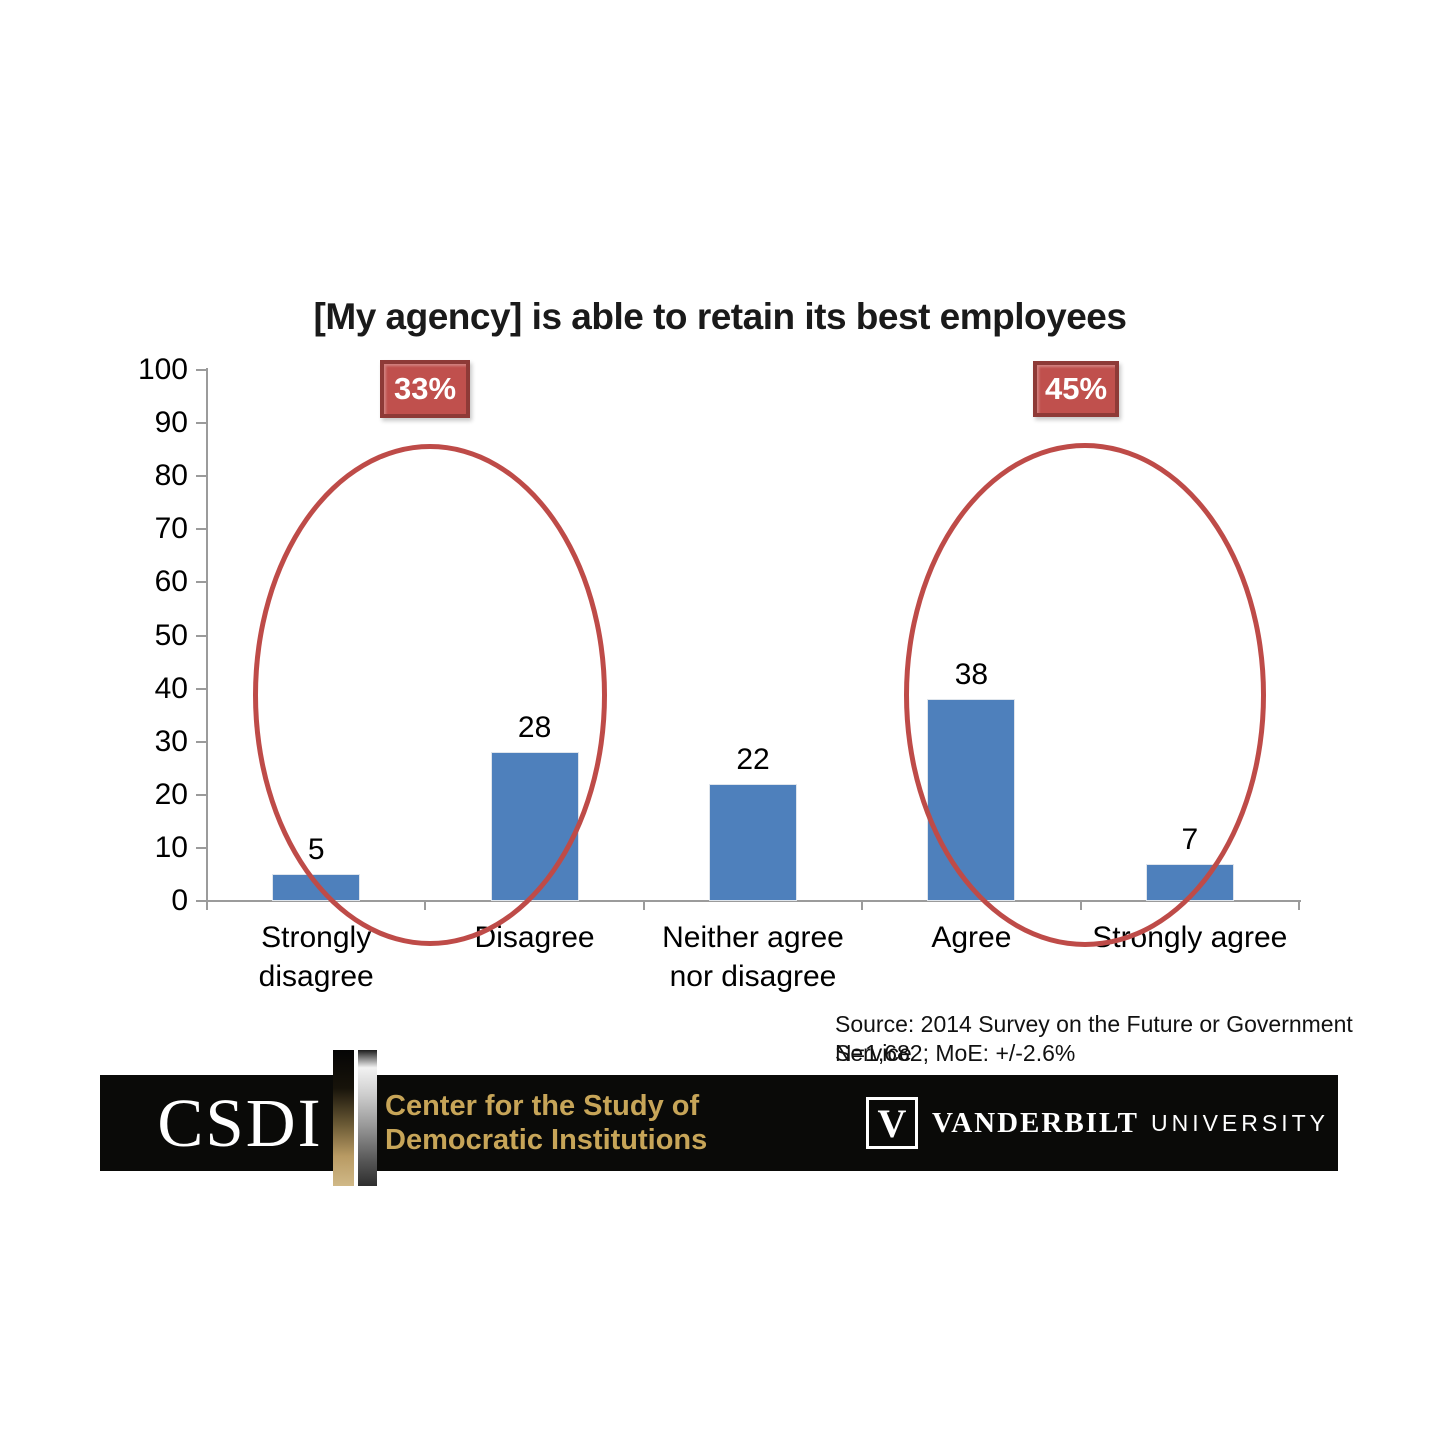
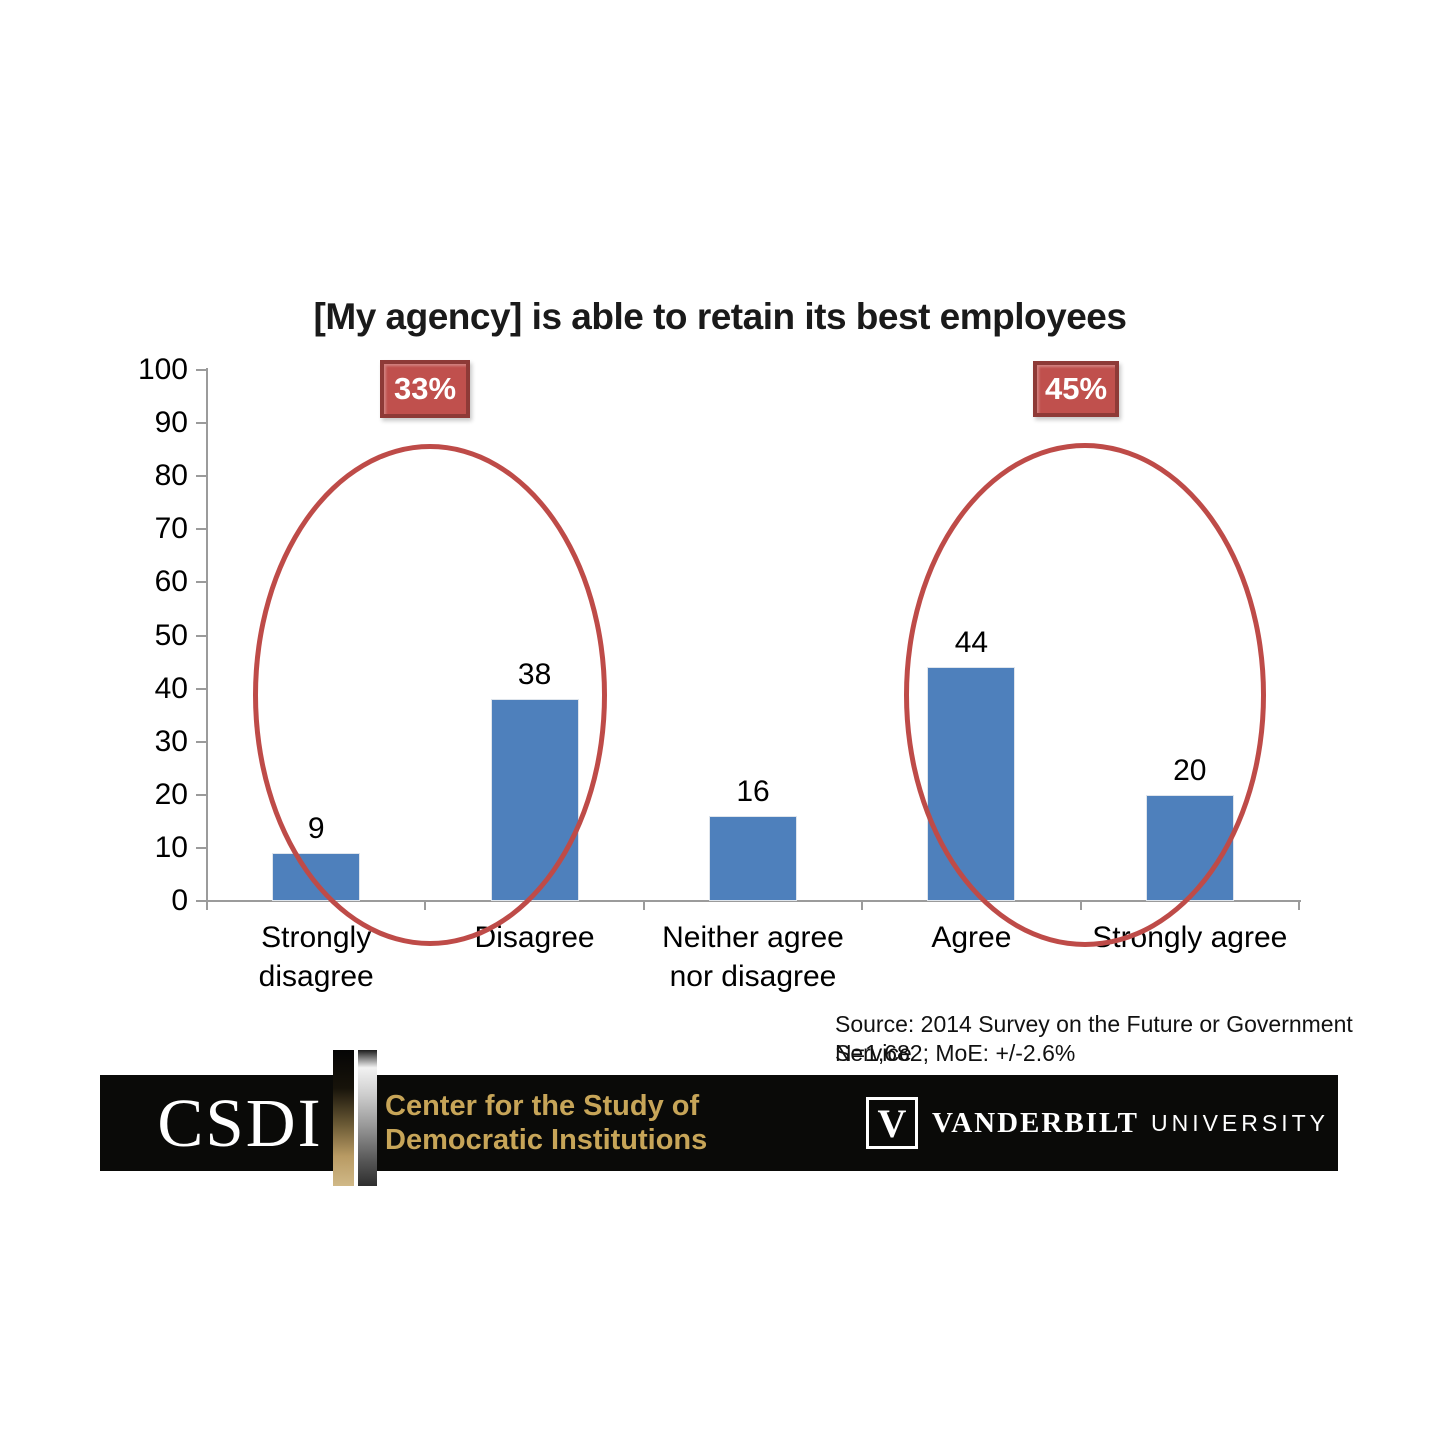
Strongly disagree: 5 -> 9
Disagree: 28 -> 38
Neither agree nor disagree: 22 -> 16
Agree: 38 -> 44
Strongly agree: 7 -> 20
